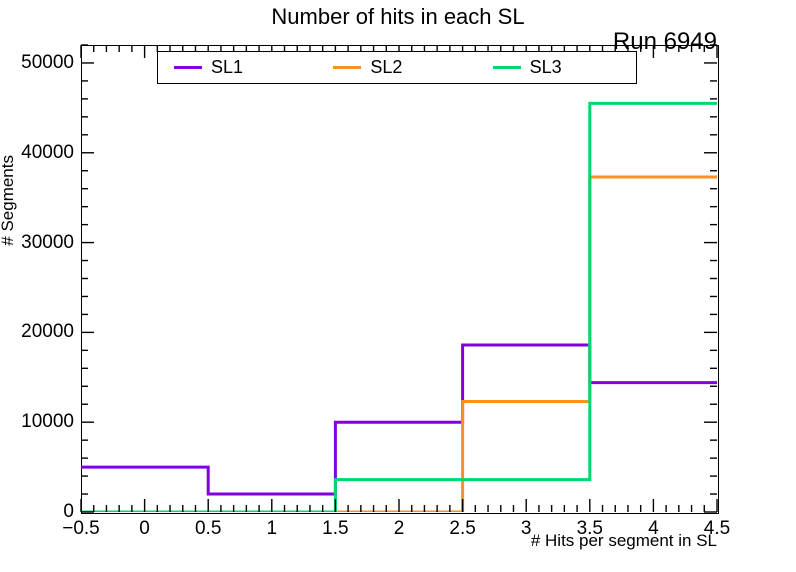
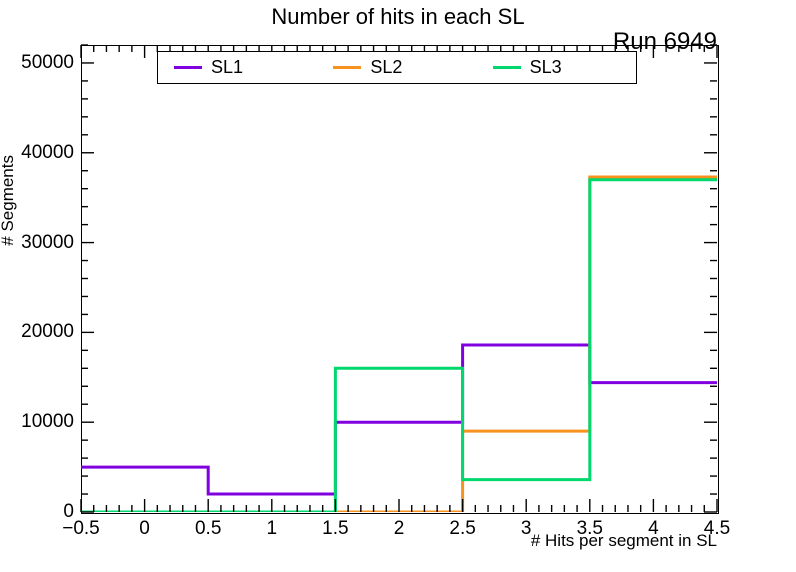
SL3/2: 4000 -> 16000
SL2/3: 12000 -> 9000
SL3/4: 46000 -> 37000
